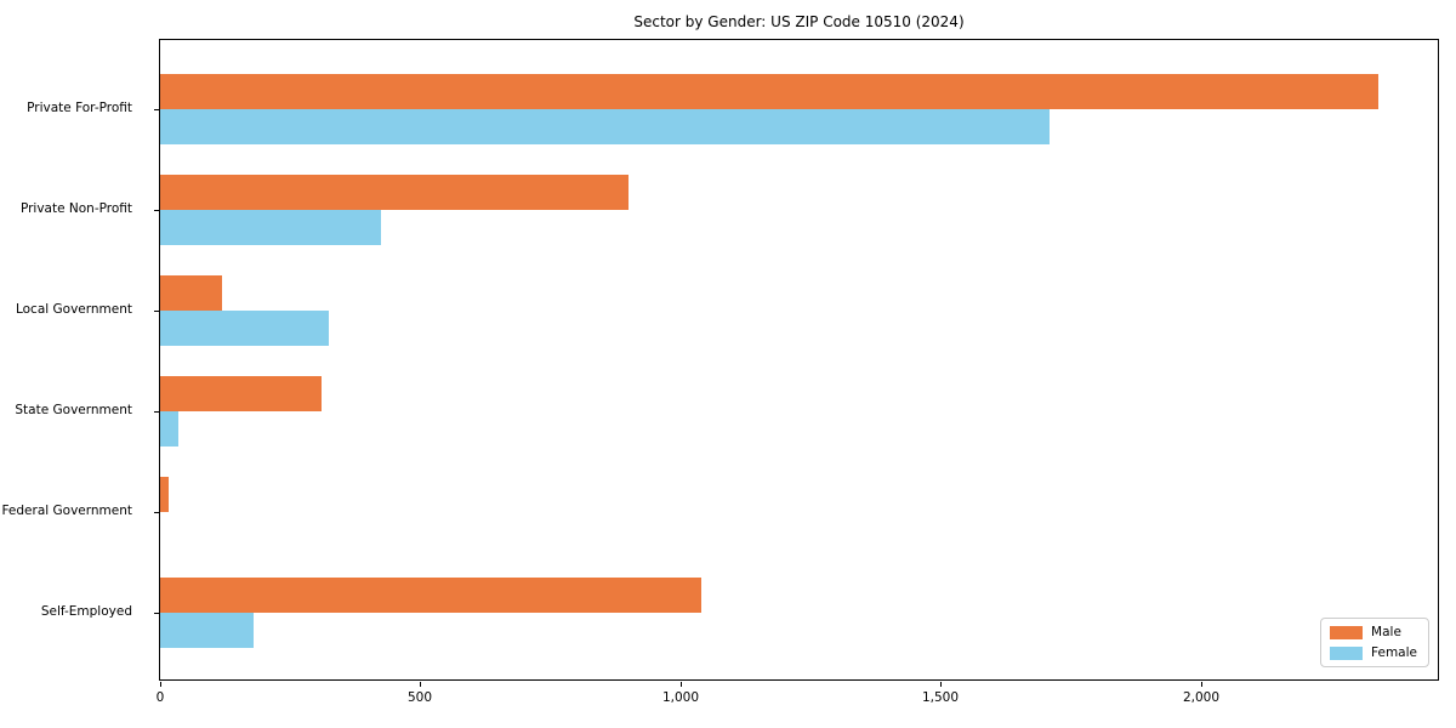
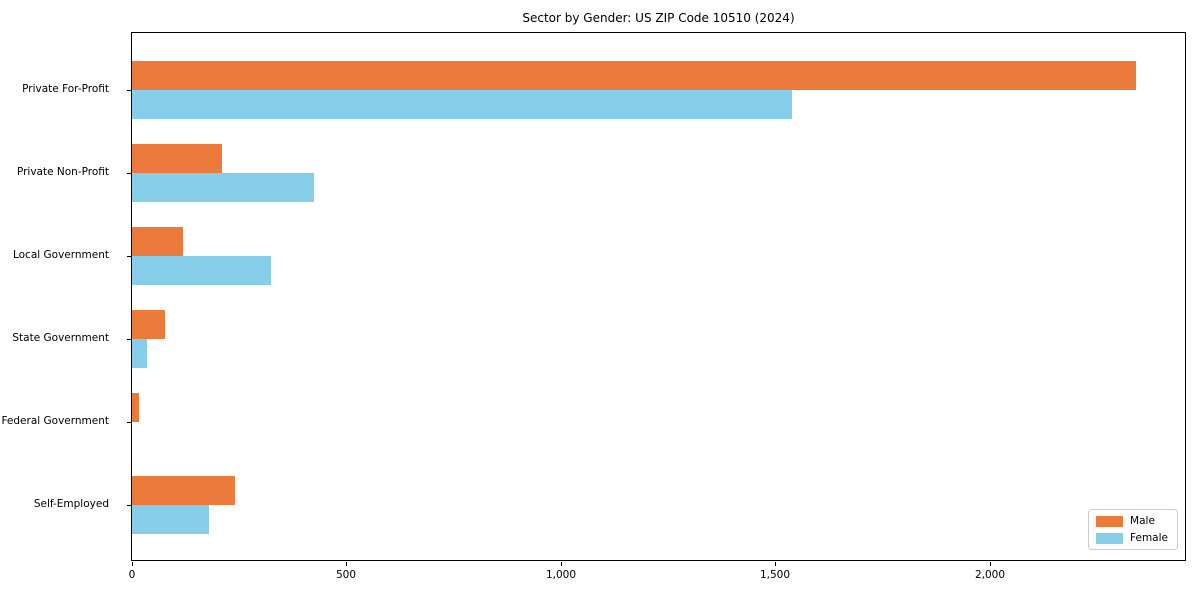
Female/Private For-Profit: 1710 -> 1540
Male/Private Non-Profit: 900 -> 210
Male/State Government: 310 -> 80
Male/Self-Employed: 1040 -> 240
